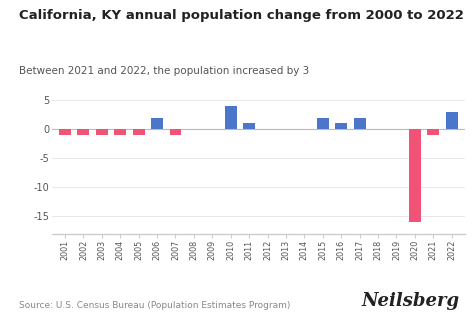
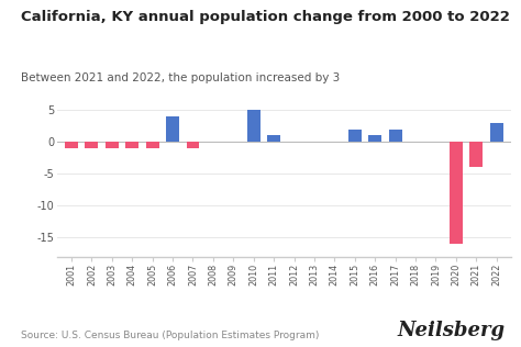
2006: 2 -> 4
2010: 4 -> 5
2021: -1 -> -4
